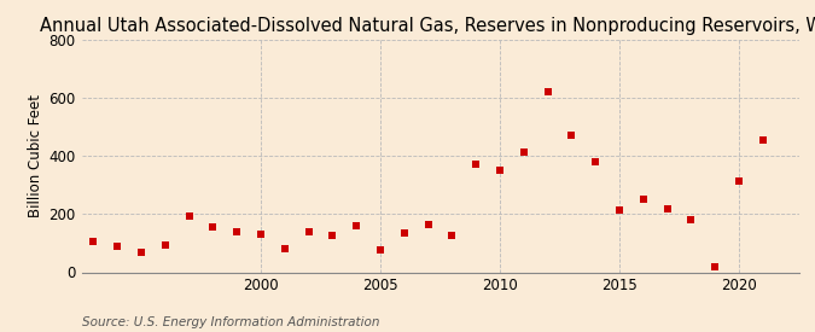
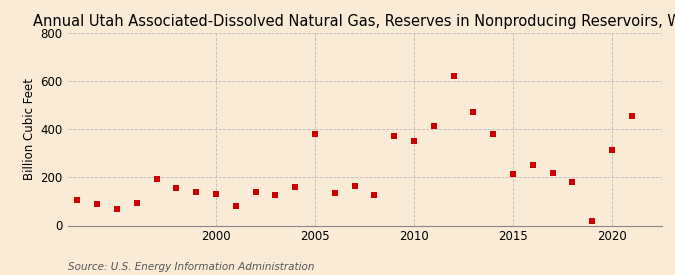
2005: 75 -> 380
